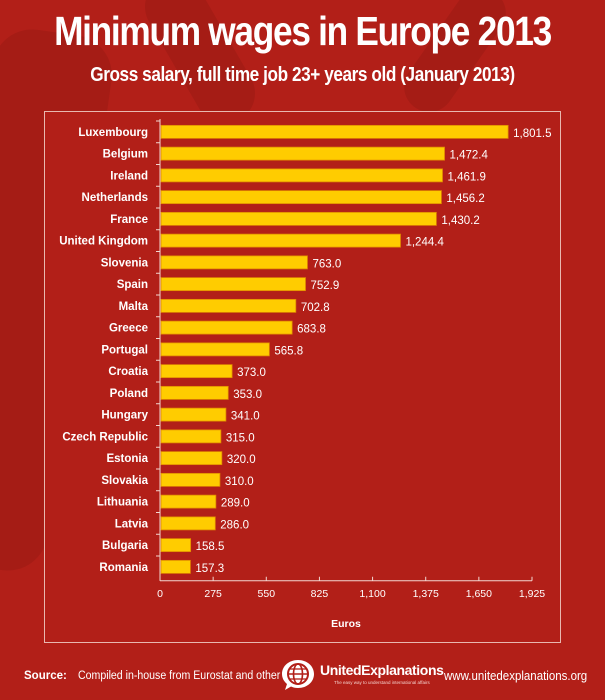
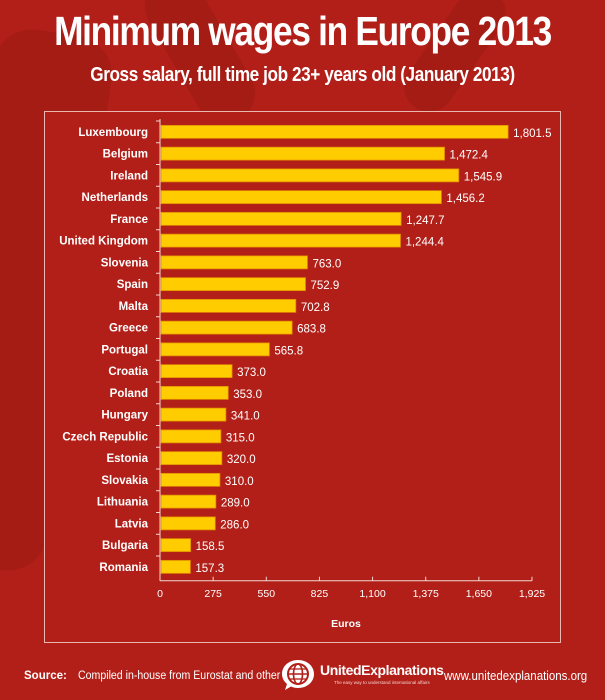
Ireland: 1,461.9 -> 1,545.9
France: 1,430.2 -> 1,247.7
